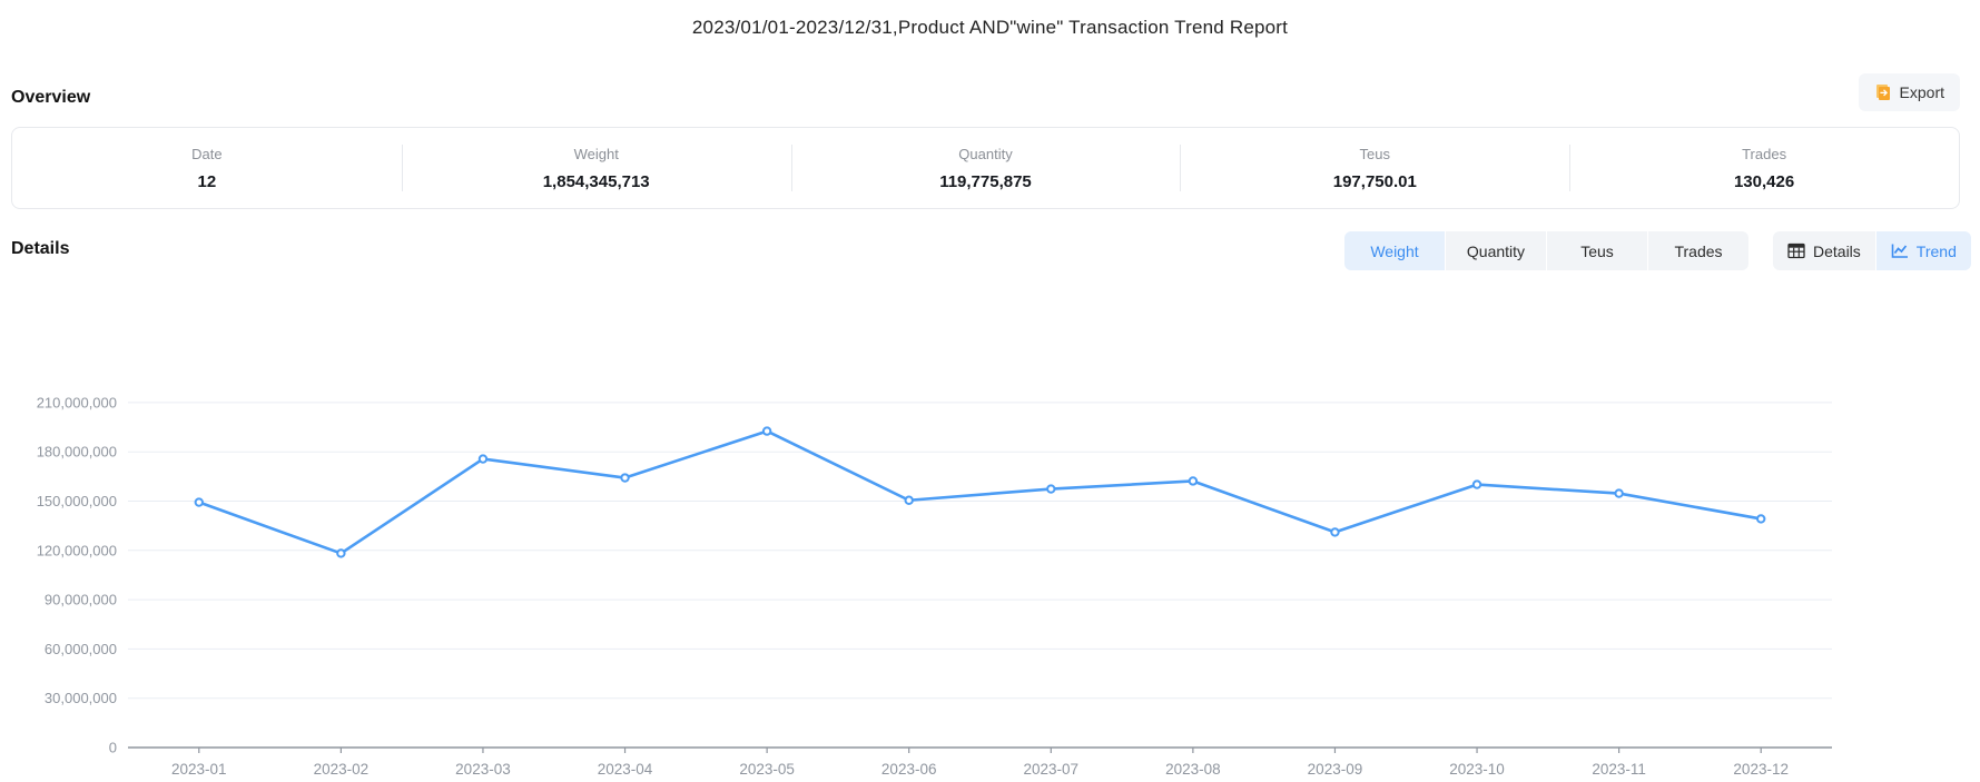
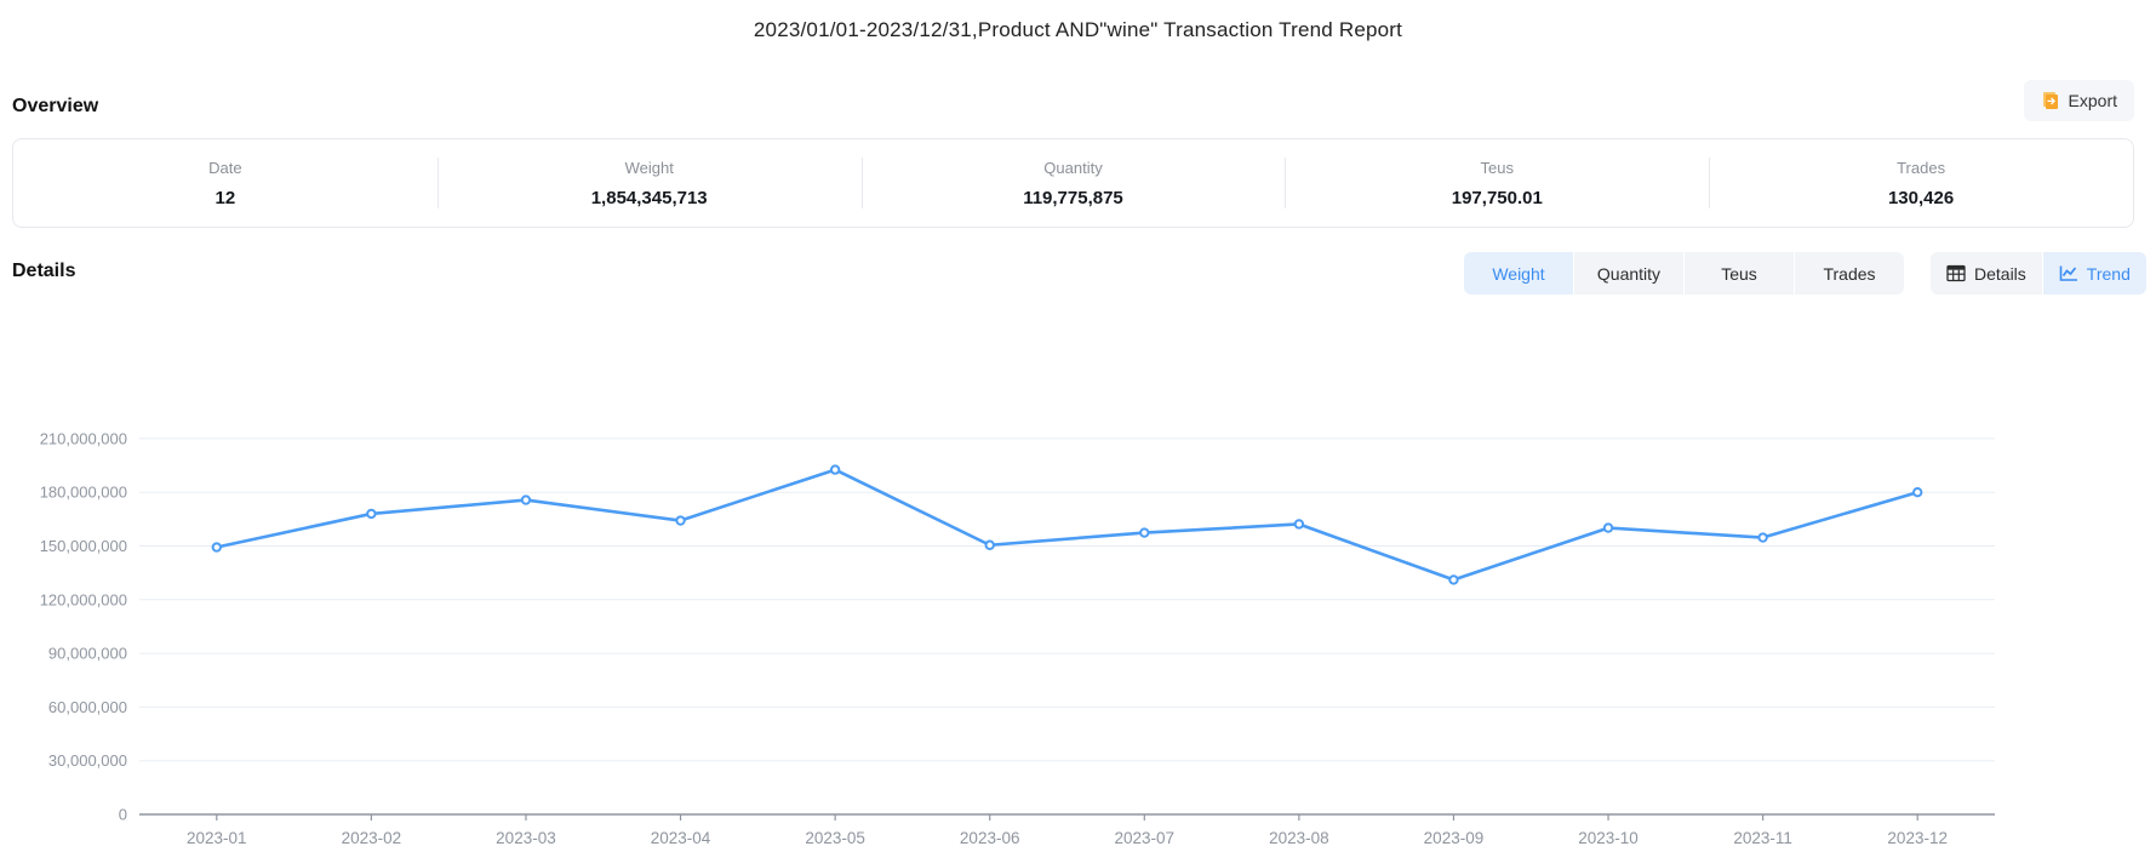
2023-02: 118000000 -> 168000000
2023-12: 139000000 -> 180000000
